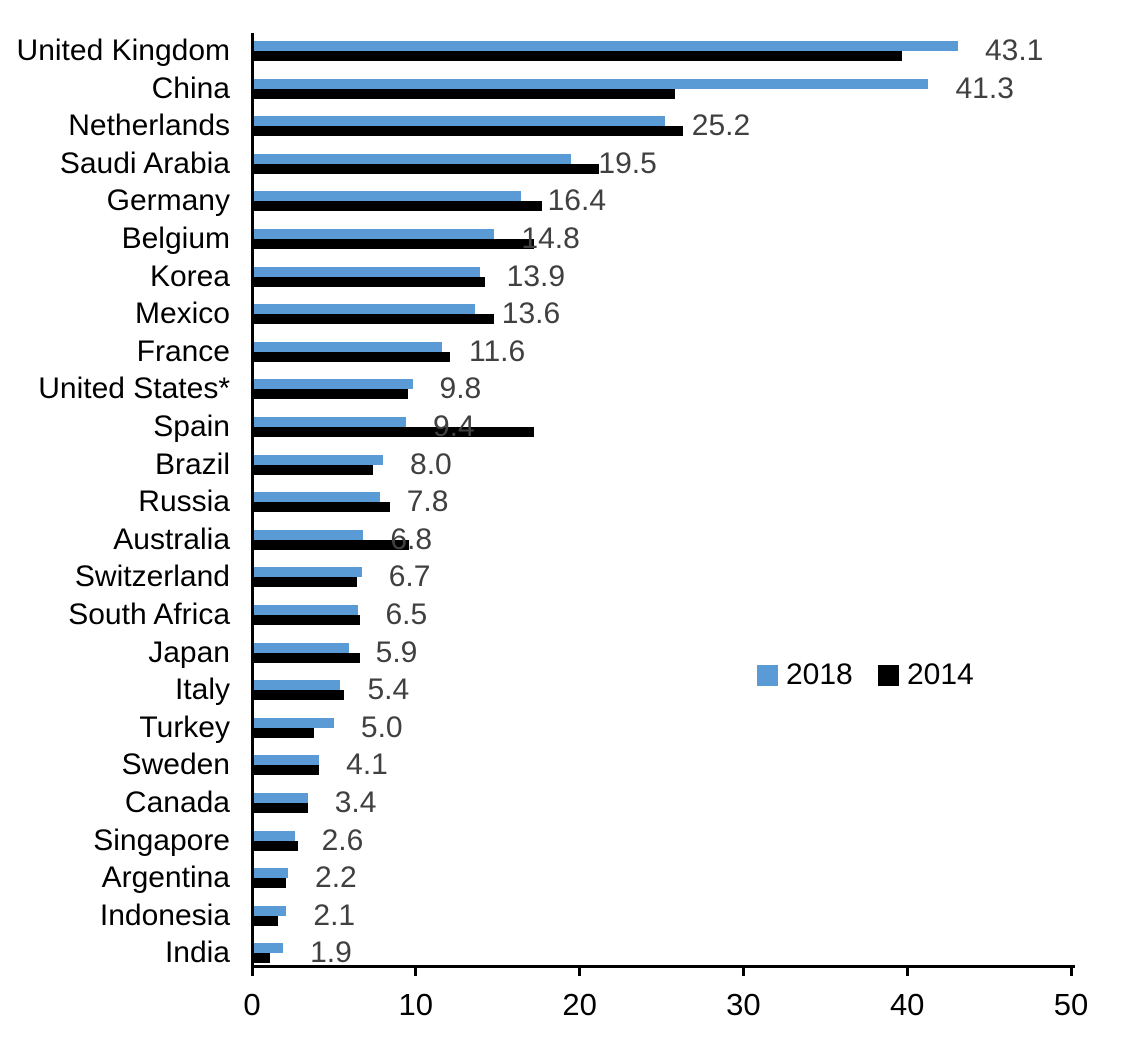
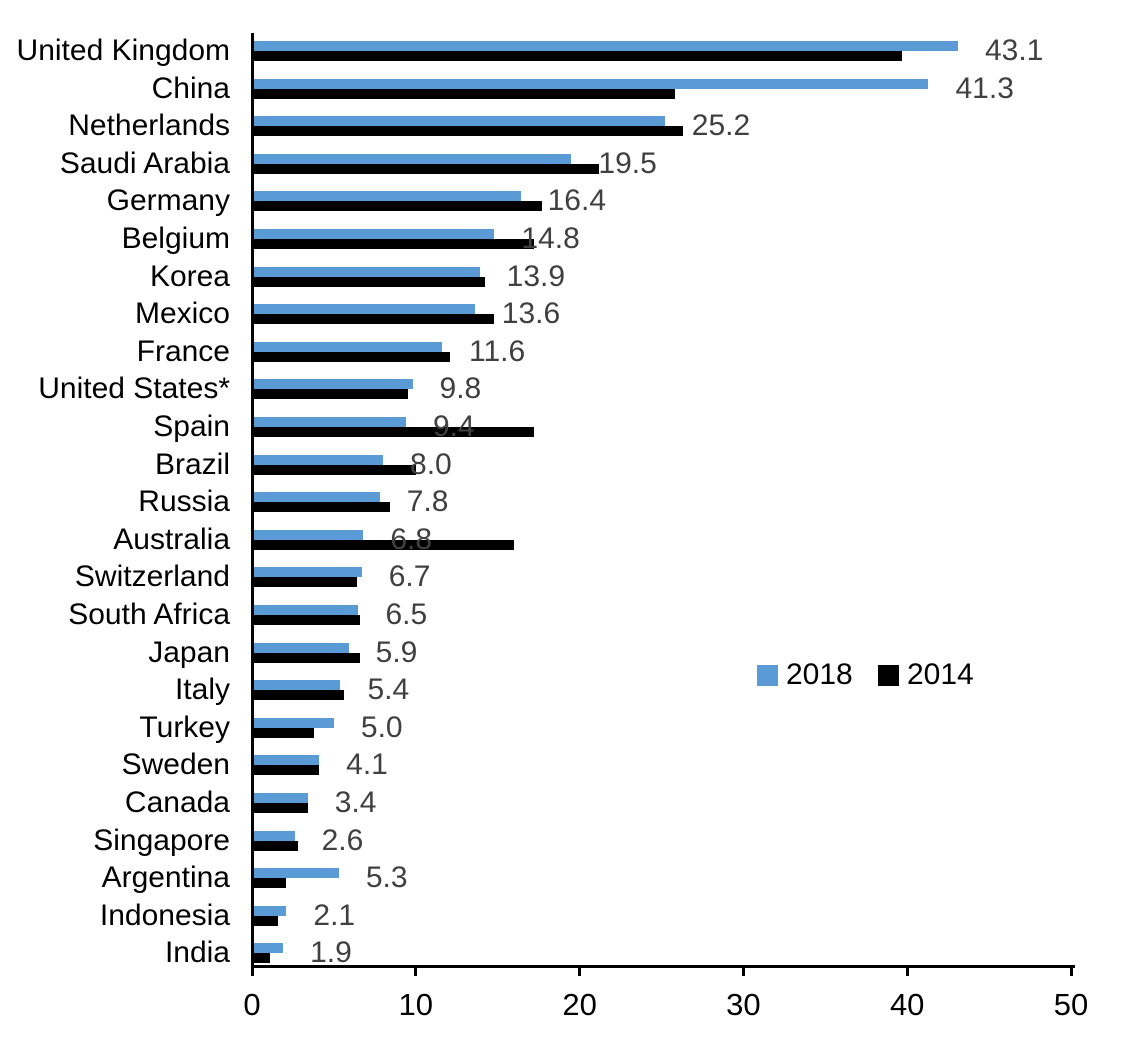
2014/Brazil: 7.4 -> 10.0
2014/Australia: 9.6 -> 16.0
2018/Argentina: 2.2 -> 5.3
